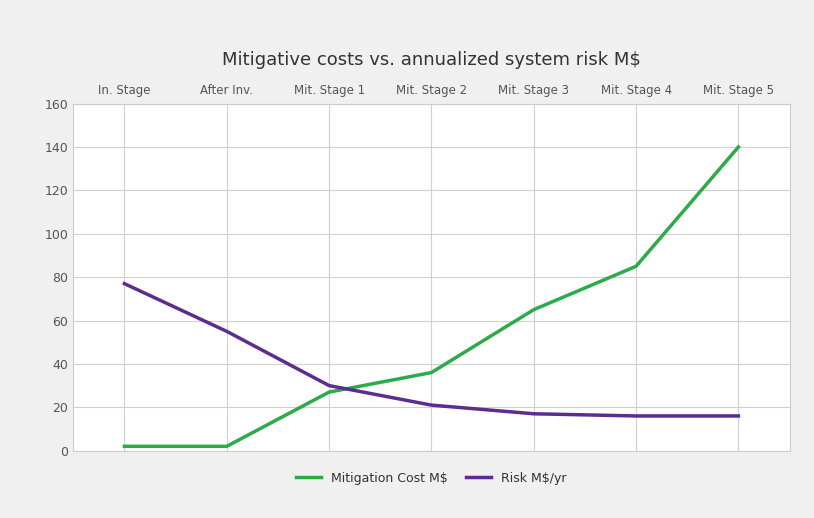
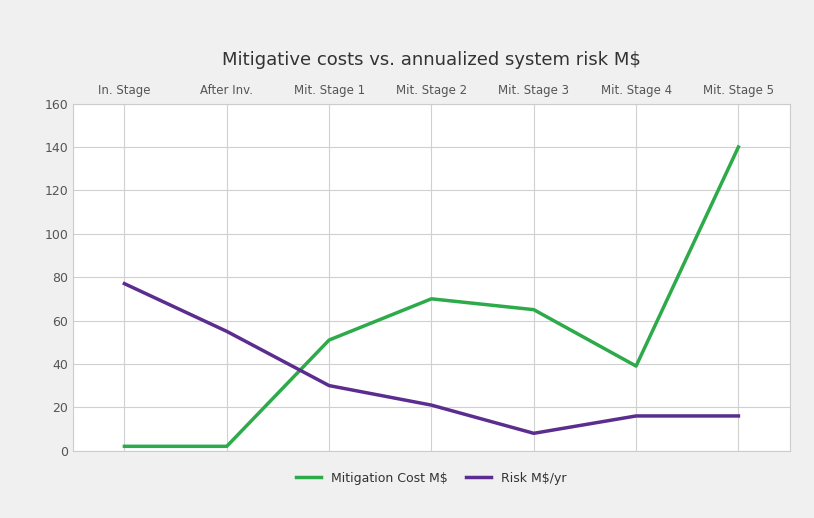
Mitigation Cost M$/Mit. Stage 1: 27 -> 51
Mitigation Cost M$/Mit. Stage 2: 36 -> 70
Risk M$/yr/Mit. Stage 3: 17 -> 8
Mitigation Cost M$/Mit. Stage 4: 85 -> 39
